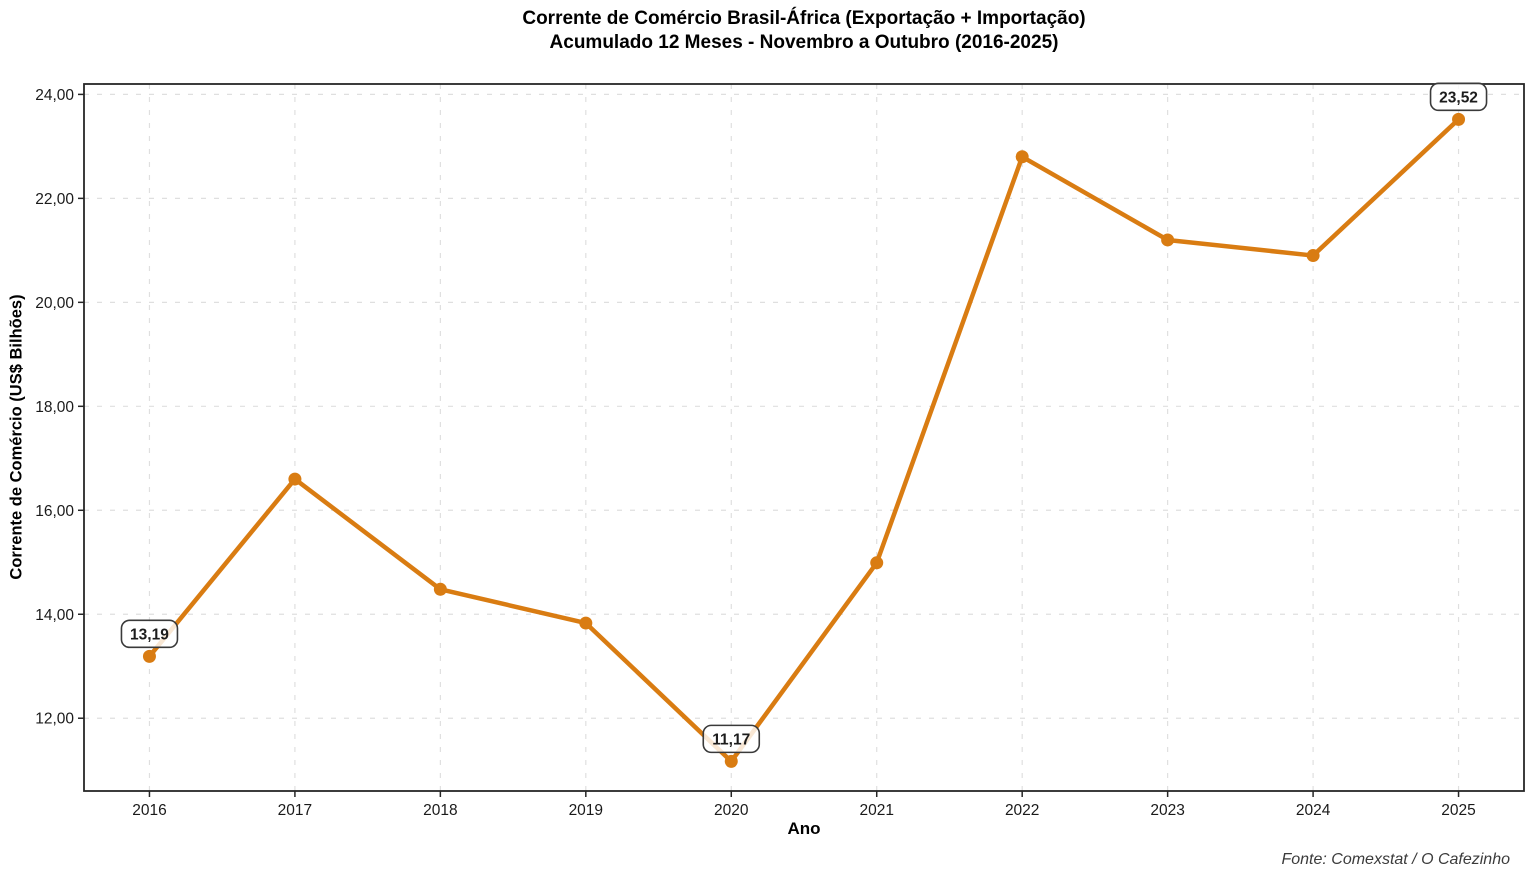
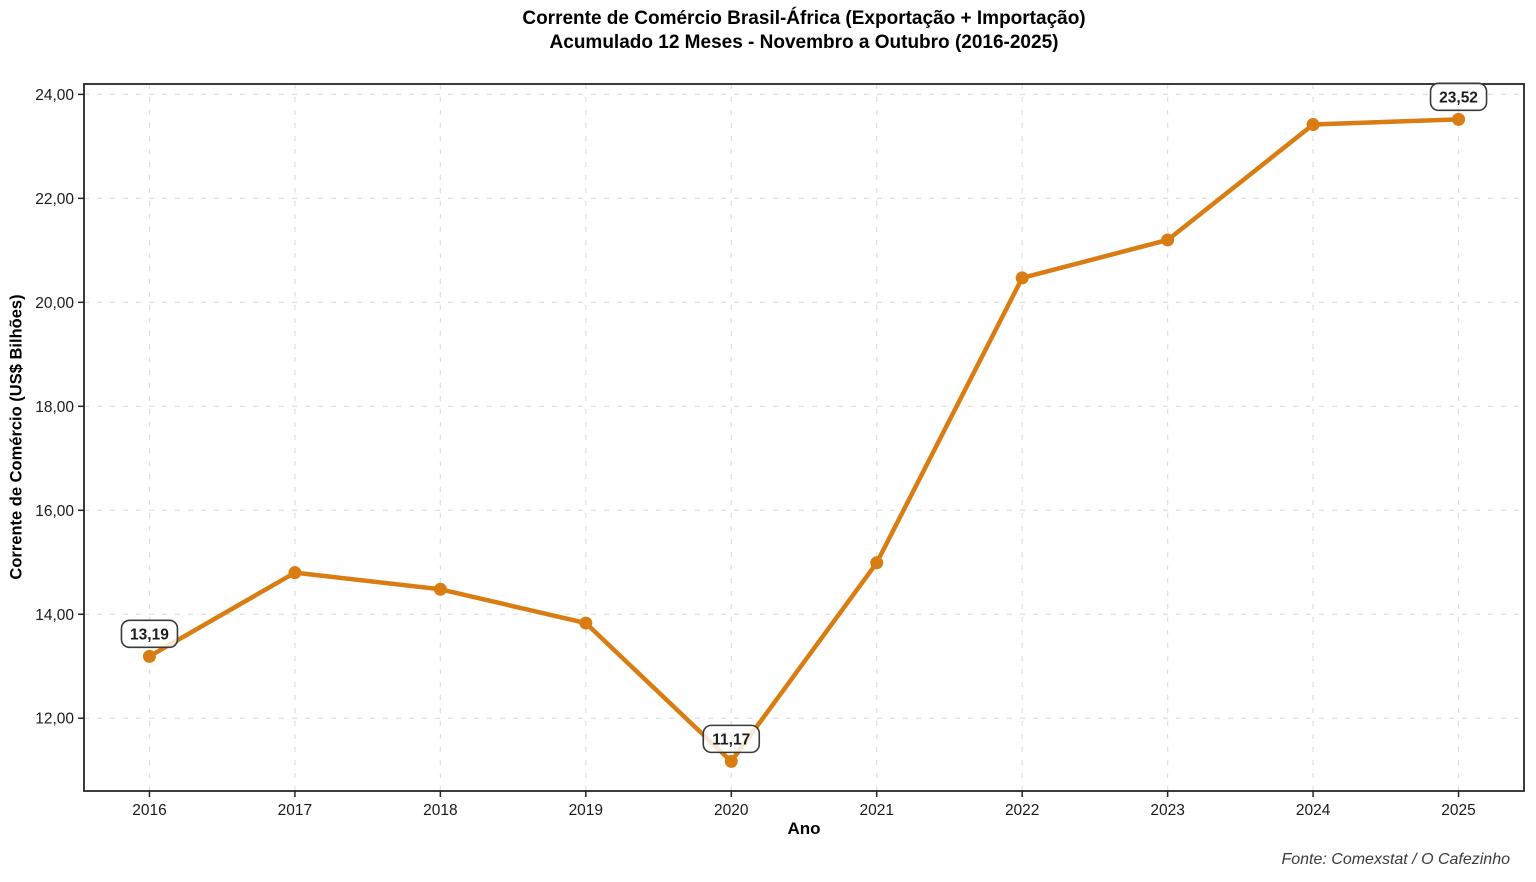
2017: 16,6 -> 14,8
2022: 22,8 -> 20,5
2024: 20,9 -> 23,4
